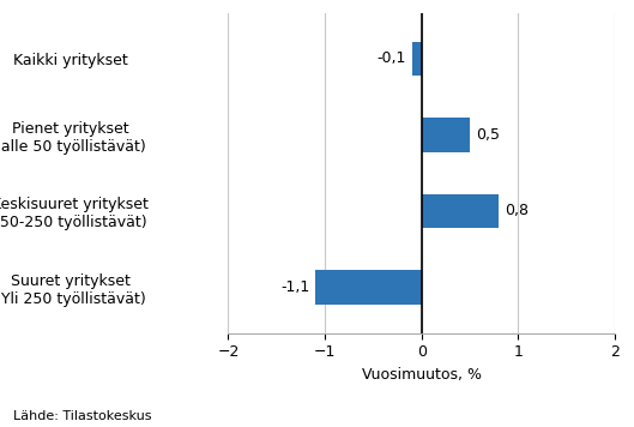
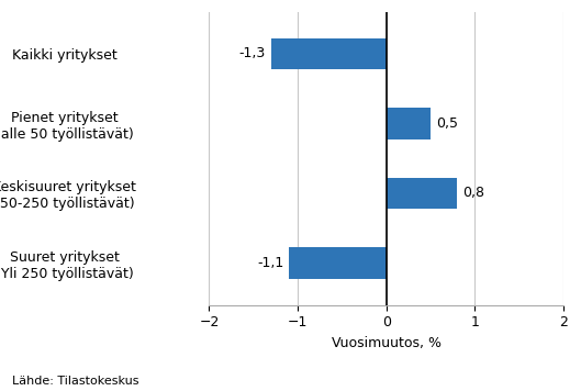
Kaikki yritykset: -0,1 -> -1,3
